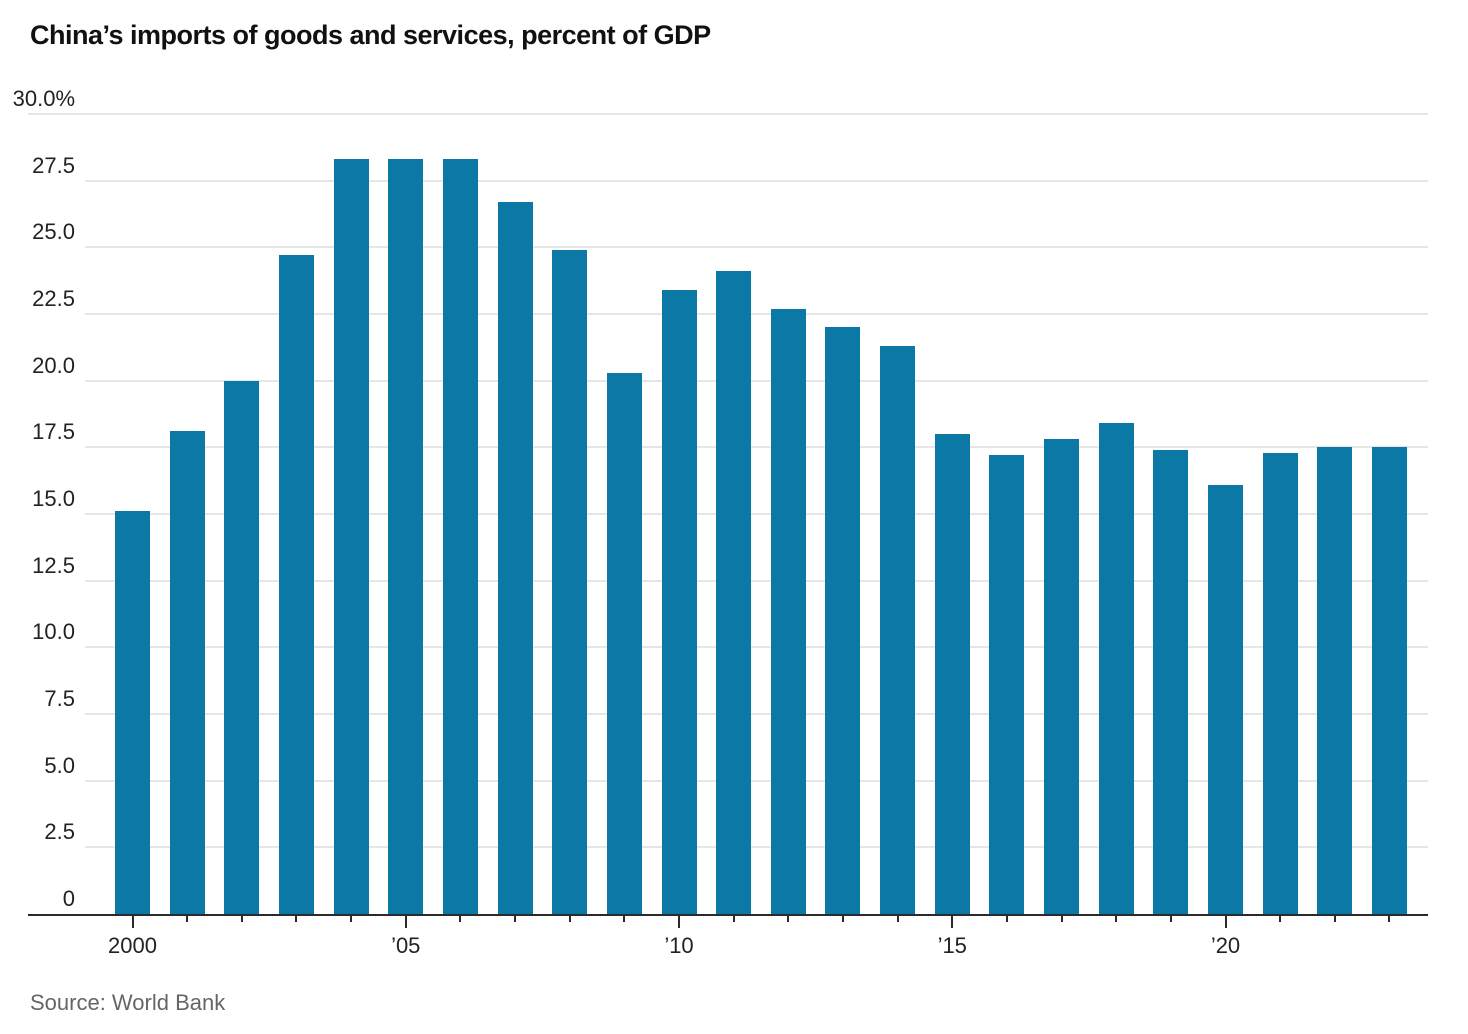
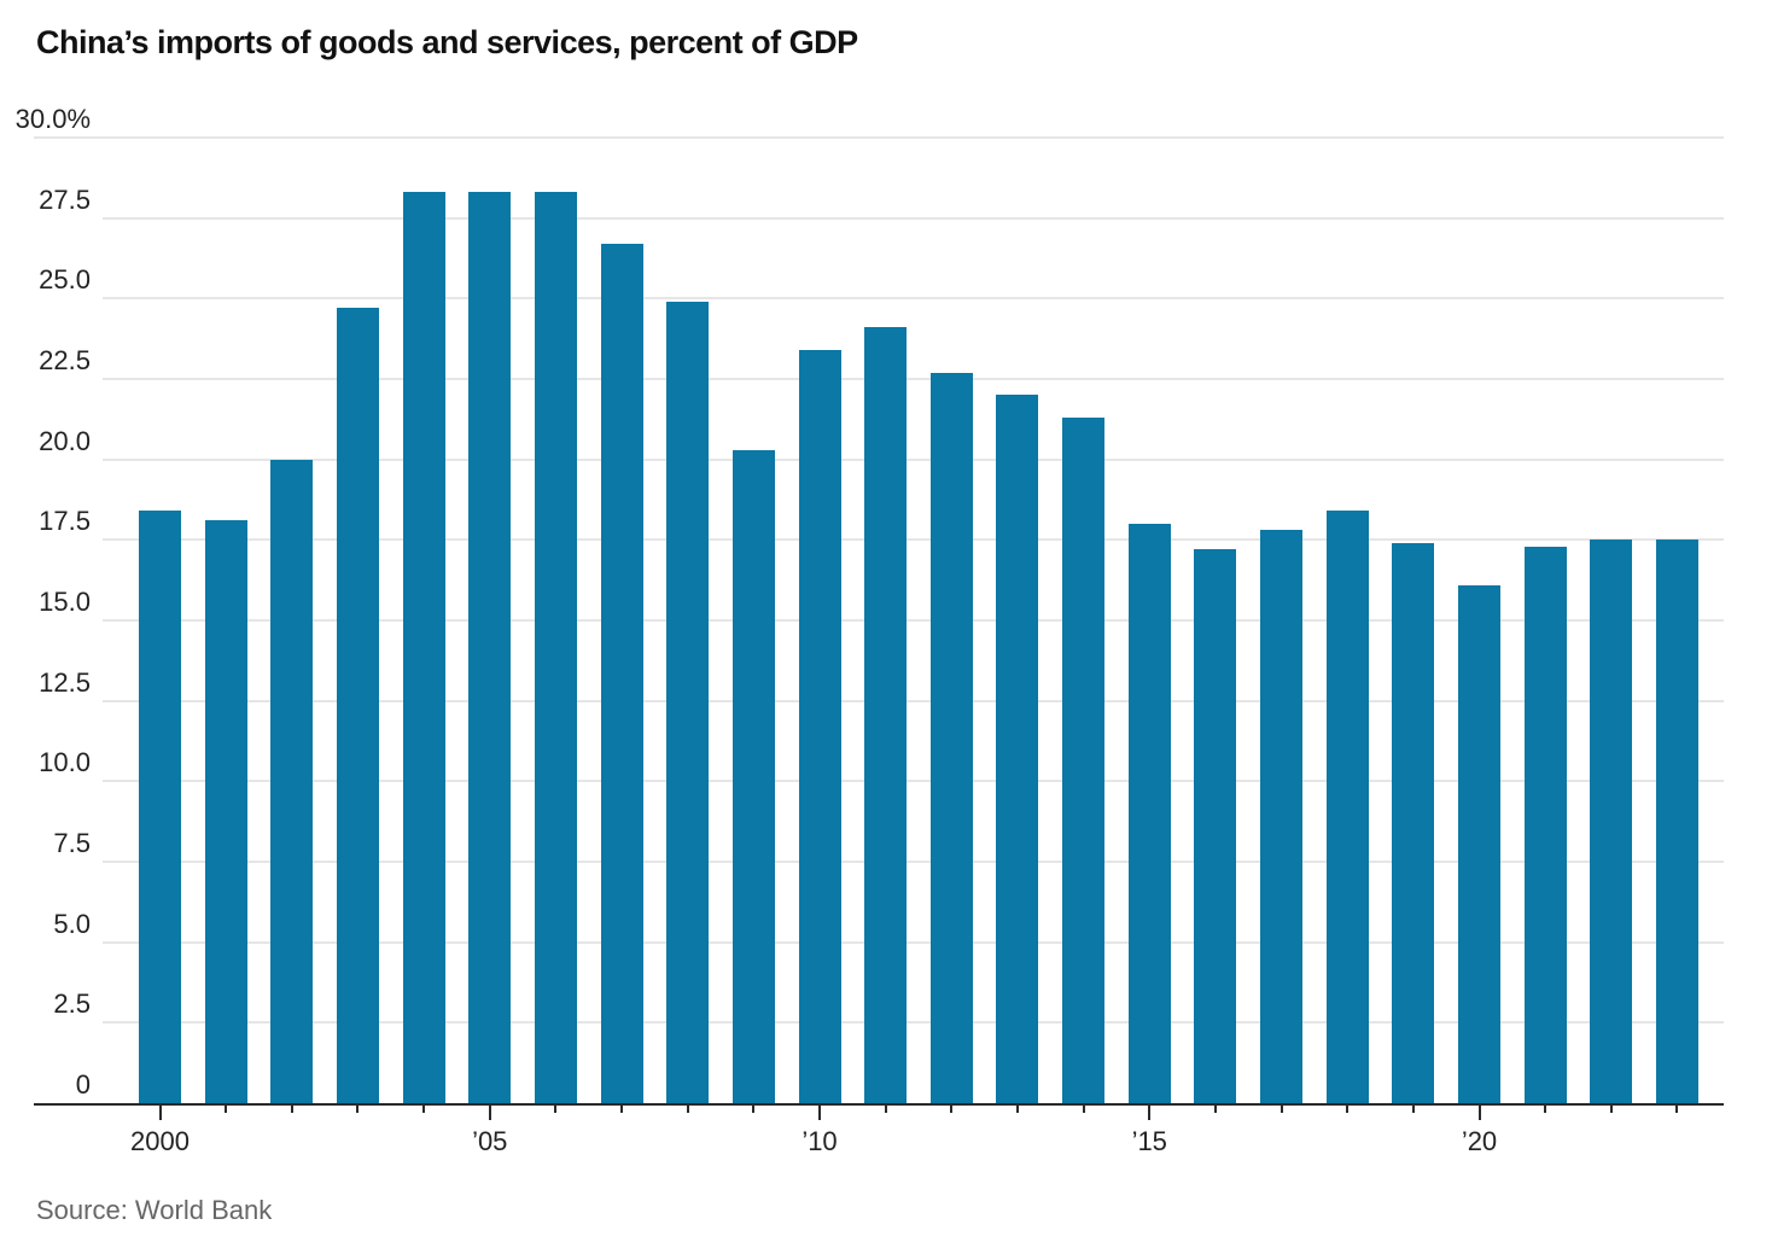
2000: 15.1 -> 18.4
